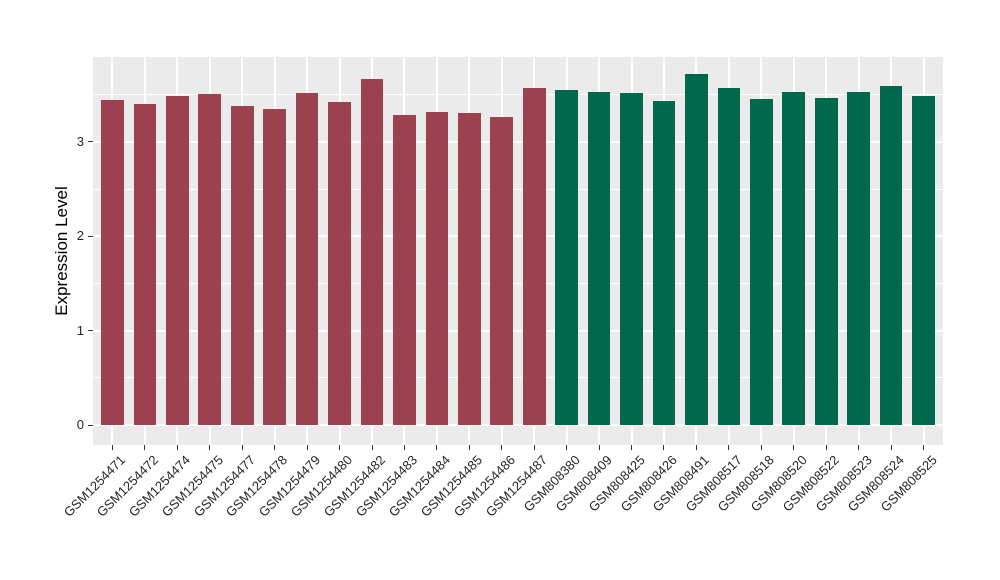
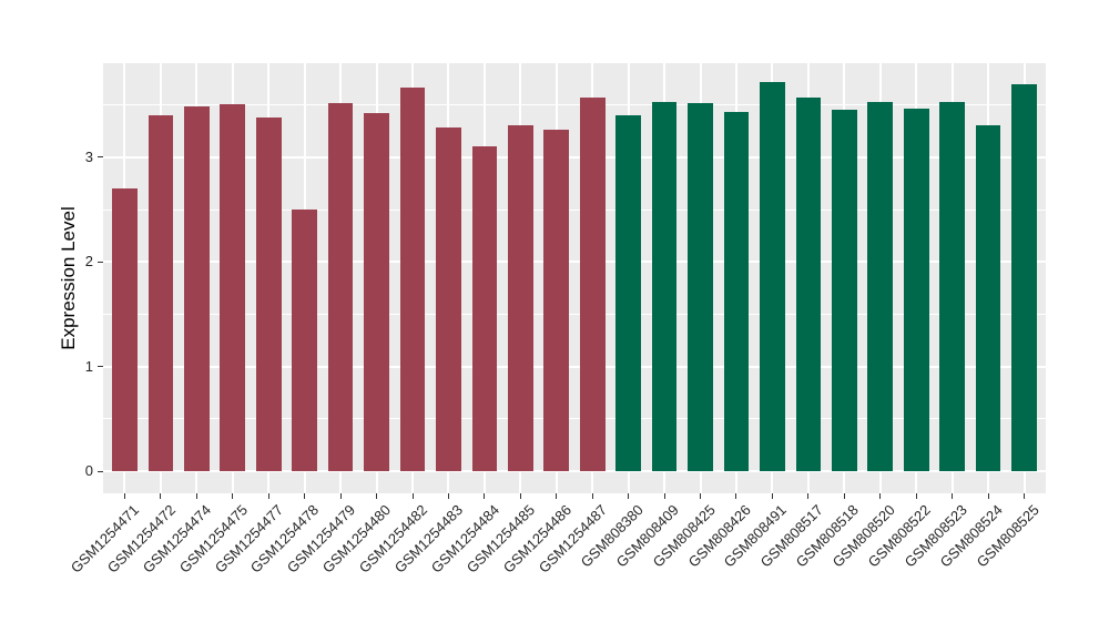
GSM1254471: 3.4 -> 2.7
GSM1254478: 3.4 -> 2.5
GSM1254484: 3.3 -> 3.1
GSM808380: 3.5 -> 3.4
GSM808524: 3.6 -> 3.3
GSM808525: 3.5 -> 3.7
